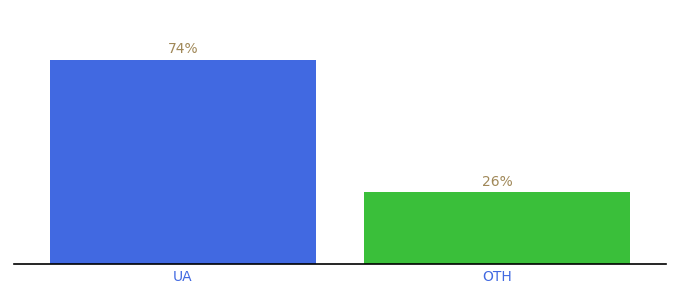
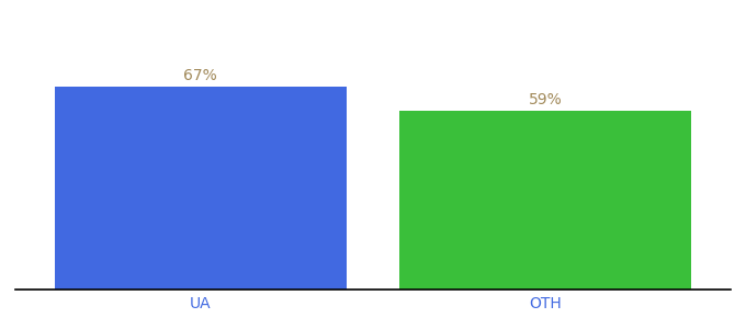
UA: 74% -> 67%
OTH: 26% -> 59%
